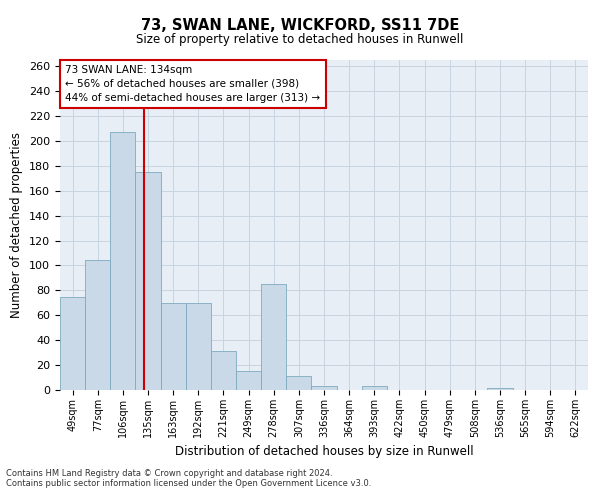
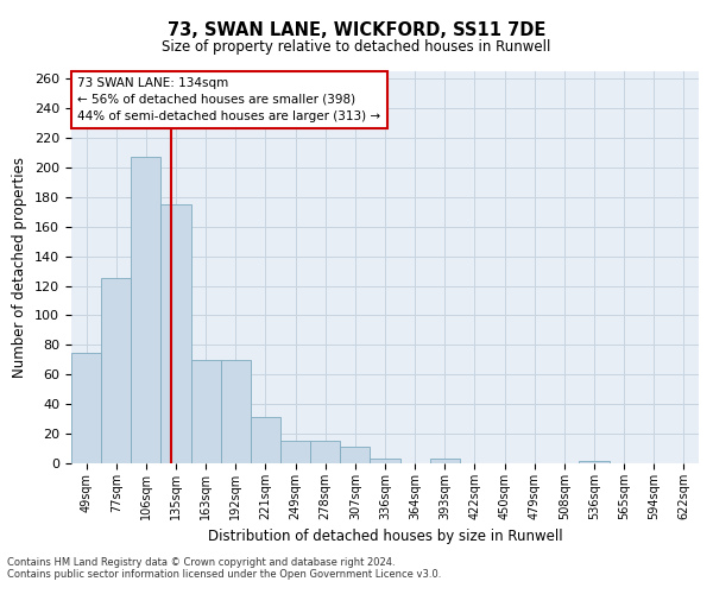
77sqm: 104 -> 125
278sqm: 85 -> 15
